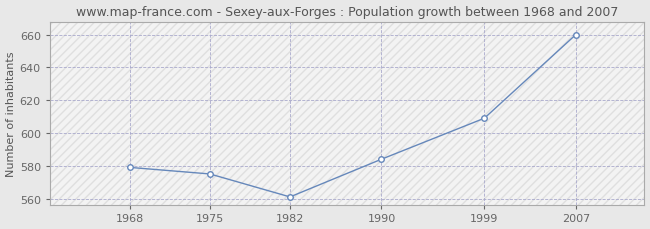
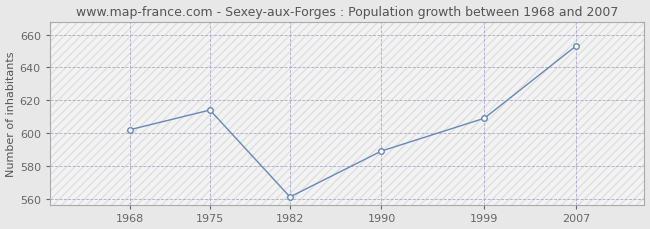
1968: 579 -> 602
1975: 575 -> 614
1990: 584 -> 589
2007: 660 -> 653
